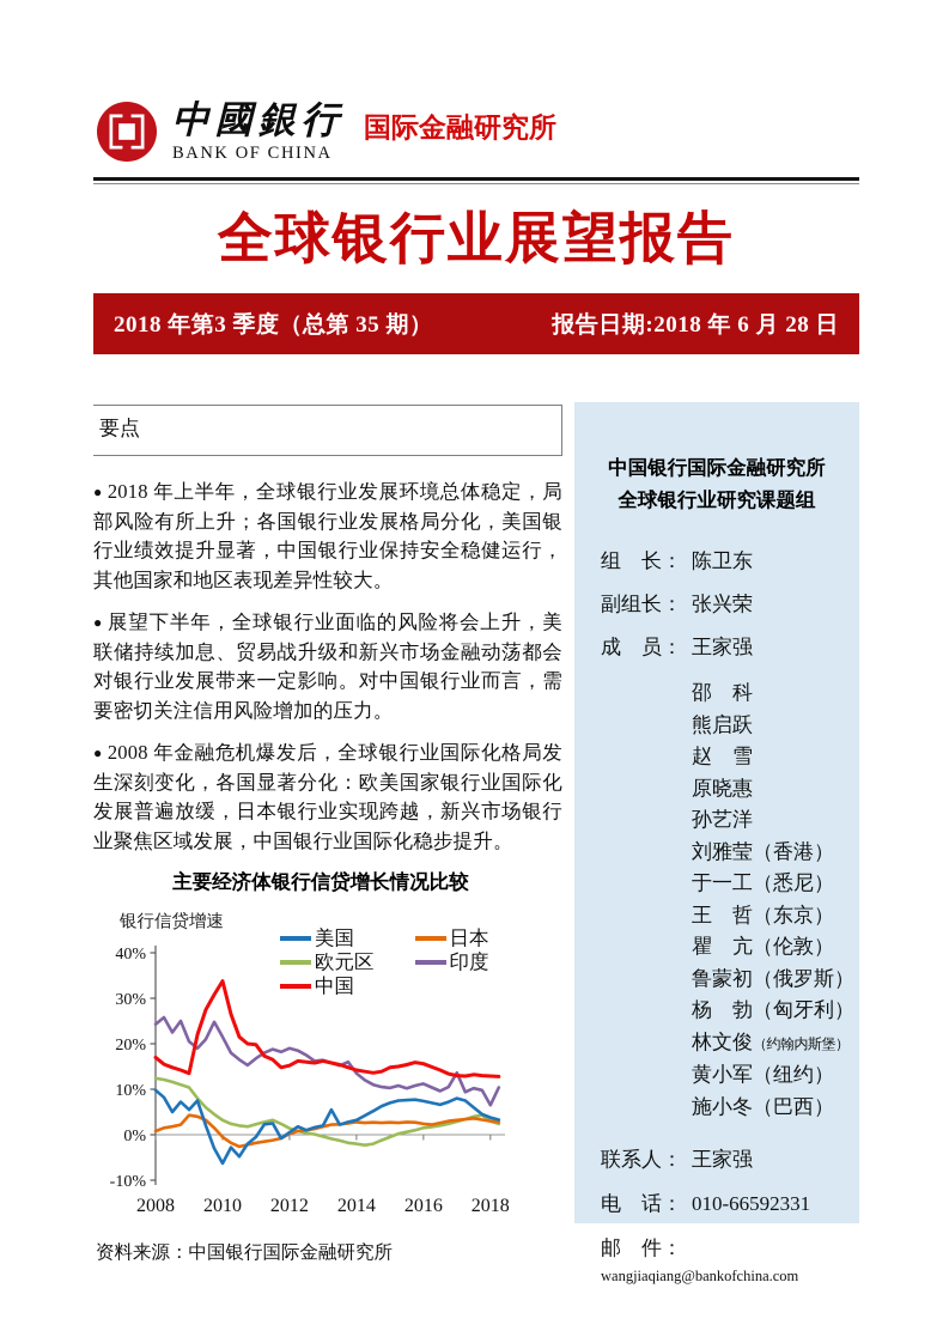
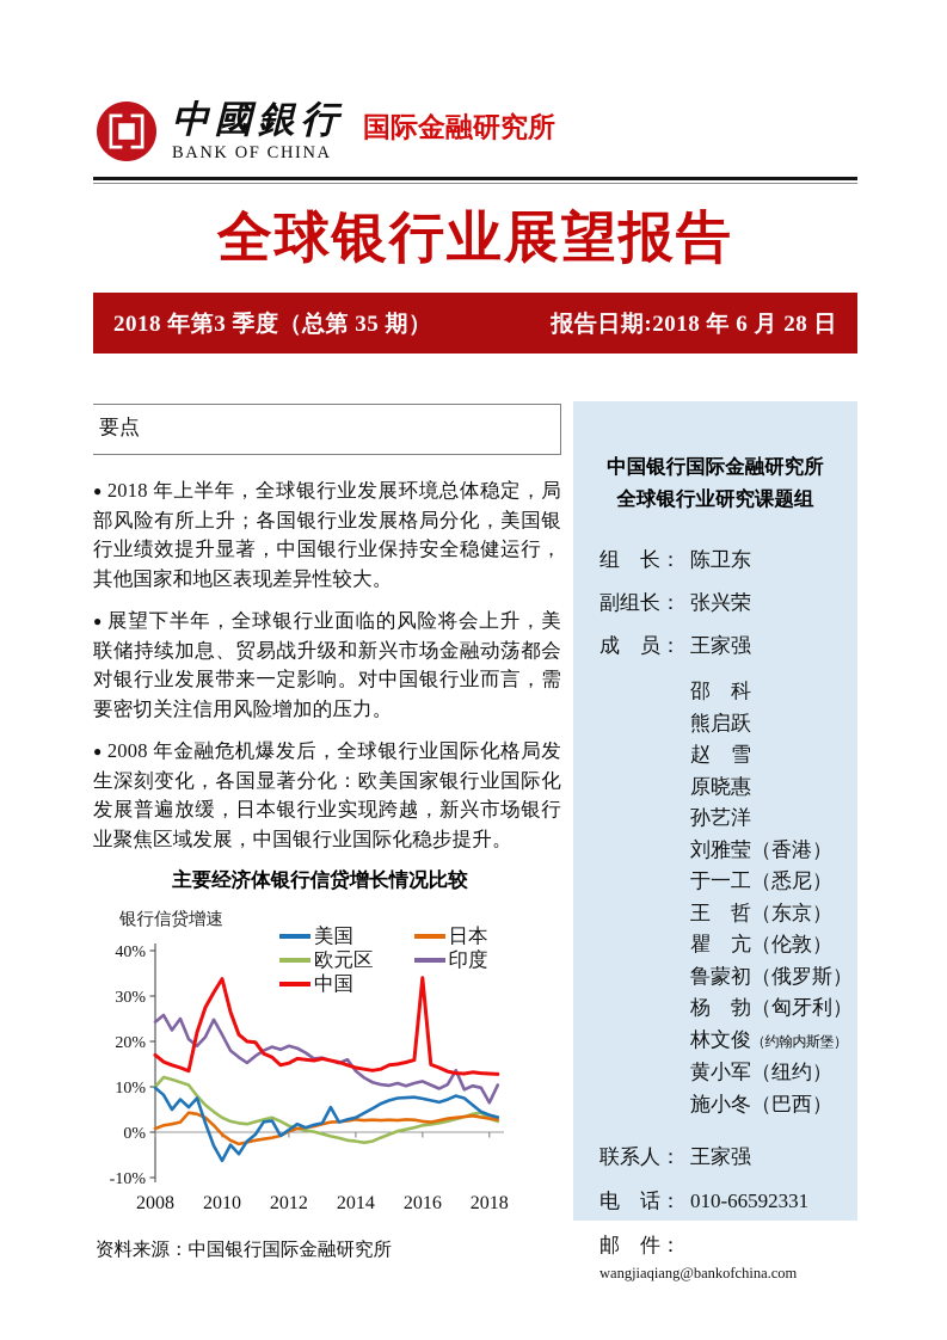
欧元区/2008: 12% -> 10%
中国/2016: 16% -> 34%
